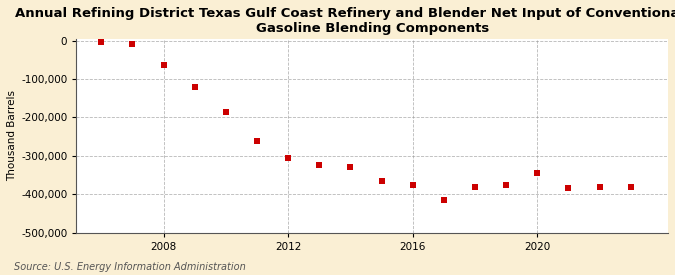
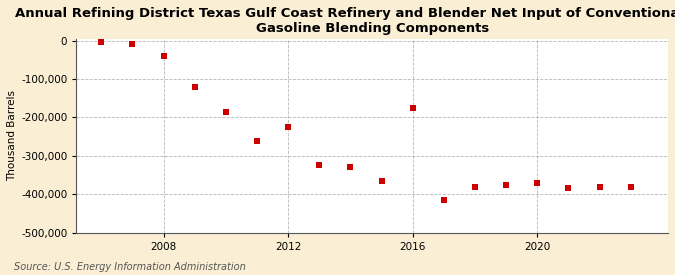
2008: -62,000 -> -40,000
2012: -305,000 -> -225,000
2016: -375,000 -> -175,000
2020: -345,000 -> -370,000
